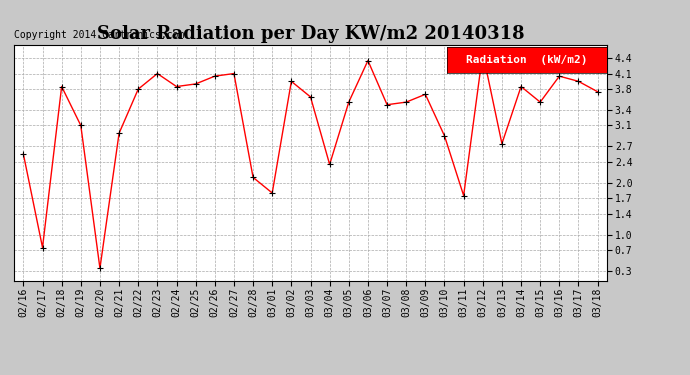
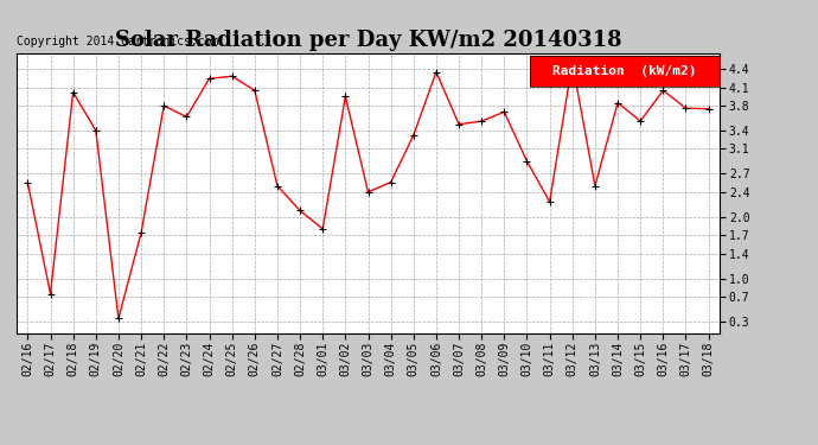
02/18: 3.85 -> 4.02
02/19: 3.10 -> 3.40
02/21: 2.95 -> 1.74
02/23: 4.10 -> 3.62
02/24: 3.85 -> 4.24
02/25: 3.90 -> 4.28
02/27: 4.10 -> 2.50
03/03: 3.65 -> 2.40
03/04: 2.35 -> 2.56
03/05: 3.55 -> 3.32
03/11: 1.75 -> 2.24
03/13: 2.75 -> 2.50
03/17: 3.95 -> 3.76
